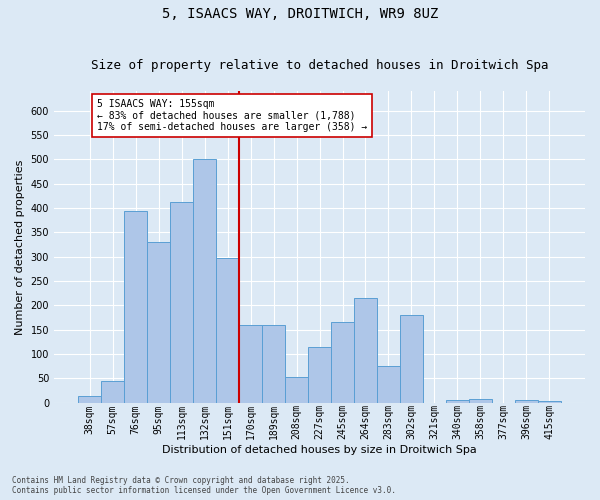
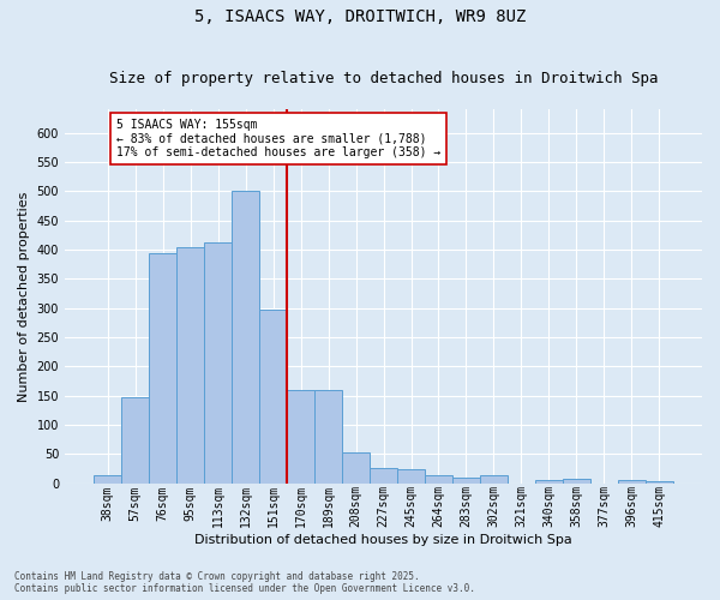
57sqm: 45 -> 148
95sqm: 330 -> 405
227sqm: 115 -> 27
245sqm: 165 -> 25
264sqm: 215 -> 15
283sqm: 75 -> 10
302sqm: 180 -> 13
